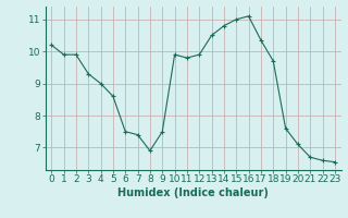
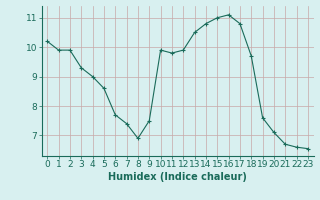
6: 7.50 -> 7.70
17: 10.35 -> 10.80
